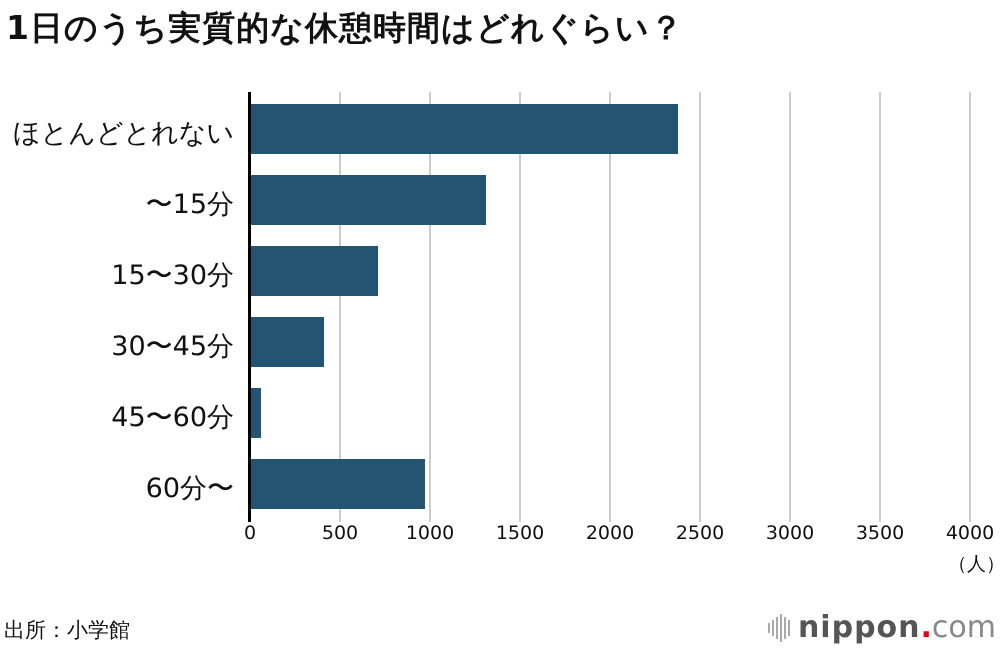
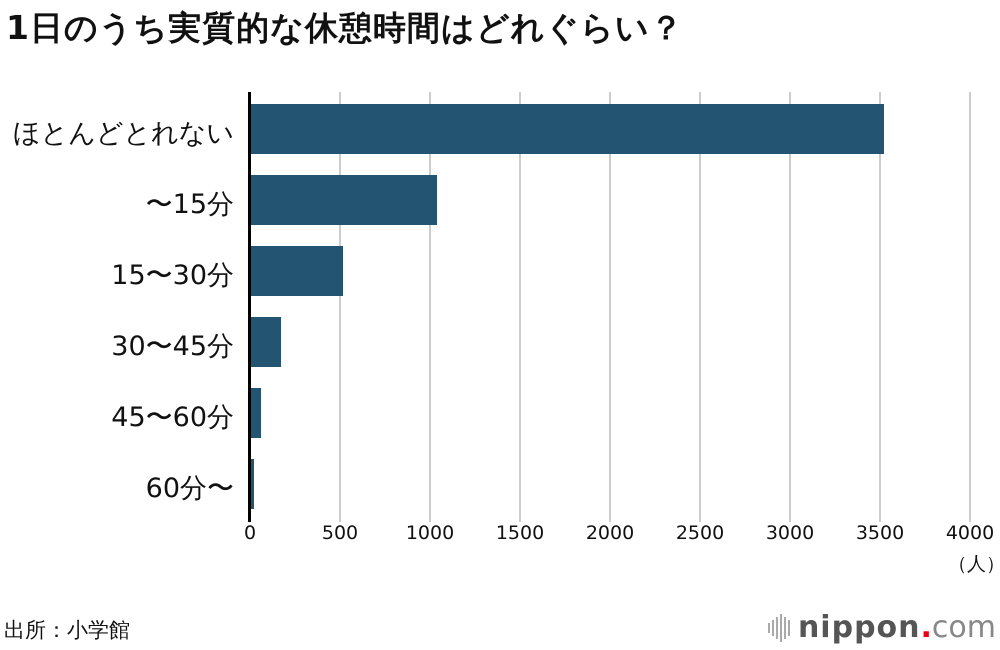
ほとんどとれない: 2380 -> 3520
〜15分: 1310 -> 1040
15〜30分: 710 -> 520
30〜45分: 410 -> 170
60分〜: 970 -> 20
